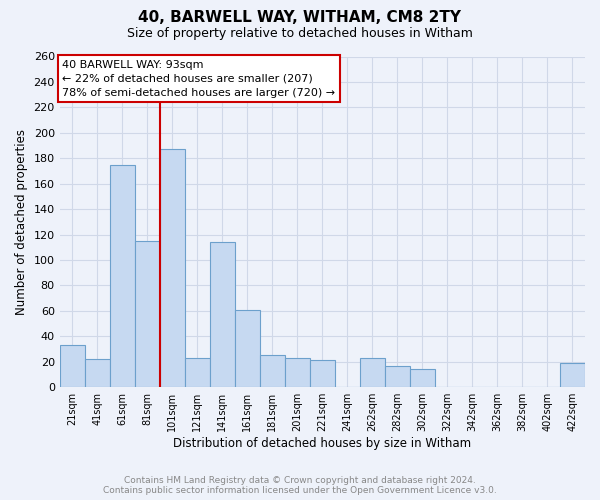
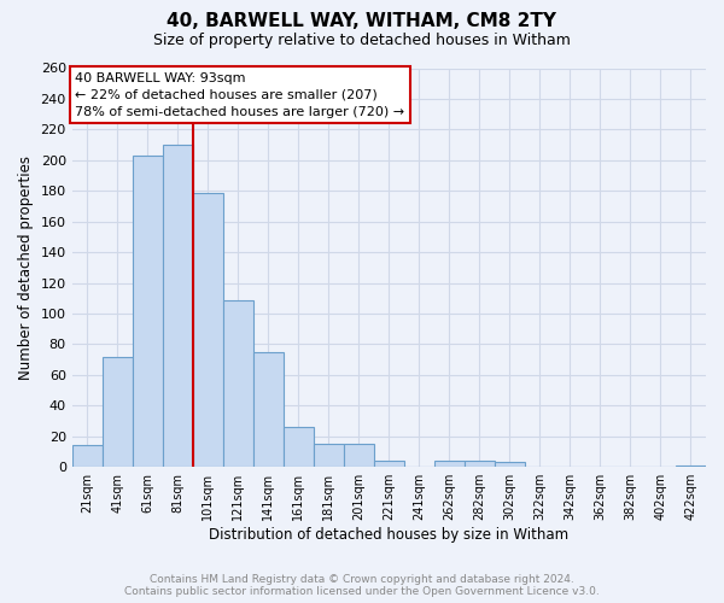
21sqm: 33 -> 14
41sqm: 22 -> 72
61sqm: 175 -> 203
81sqm: 115 -> 210
101sqm: 187 -> 179
121sqm: 23 -> 109
141sqm: 114 -> 75
161sqm: 61 -> 26
181sqm: 25 -> 15
201sqm: 23 -> 15
221sqm: 21 -> 4
262sqm: 23 -> 4
282sqm: 17 -> 4
302sqm: 14 -> 3
422sqm: 19 -> 1
